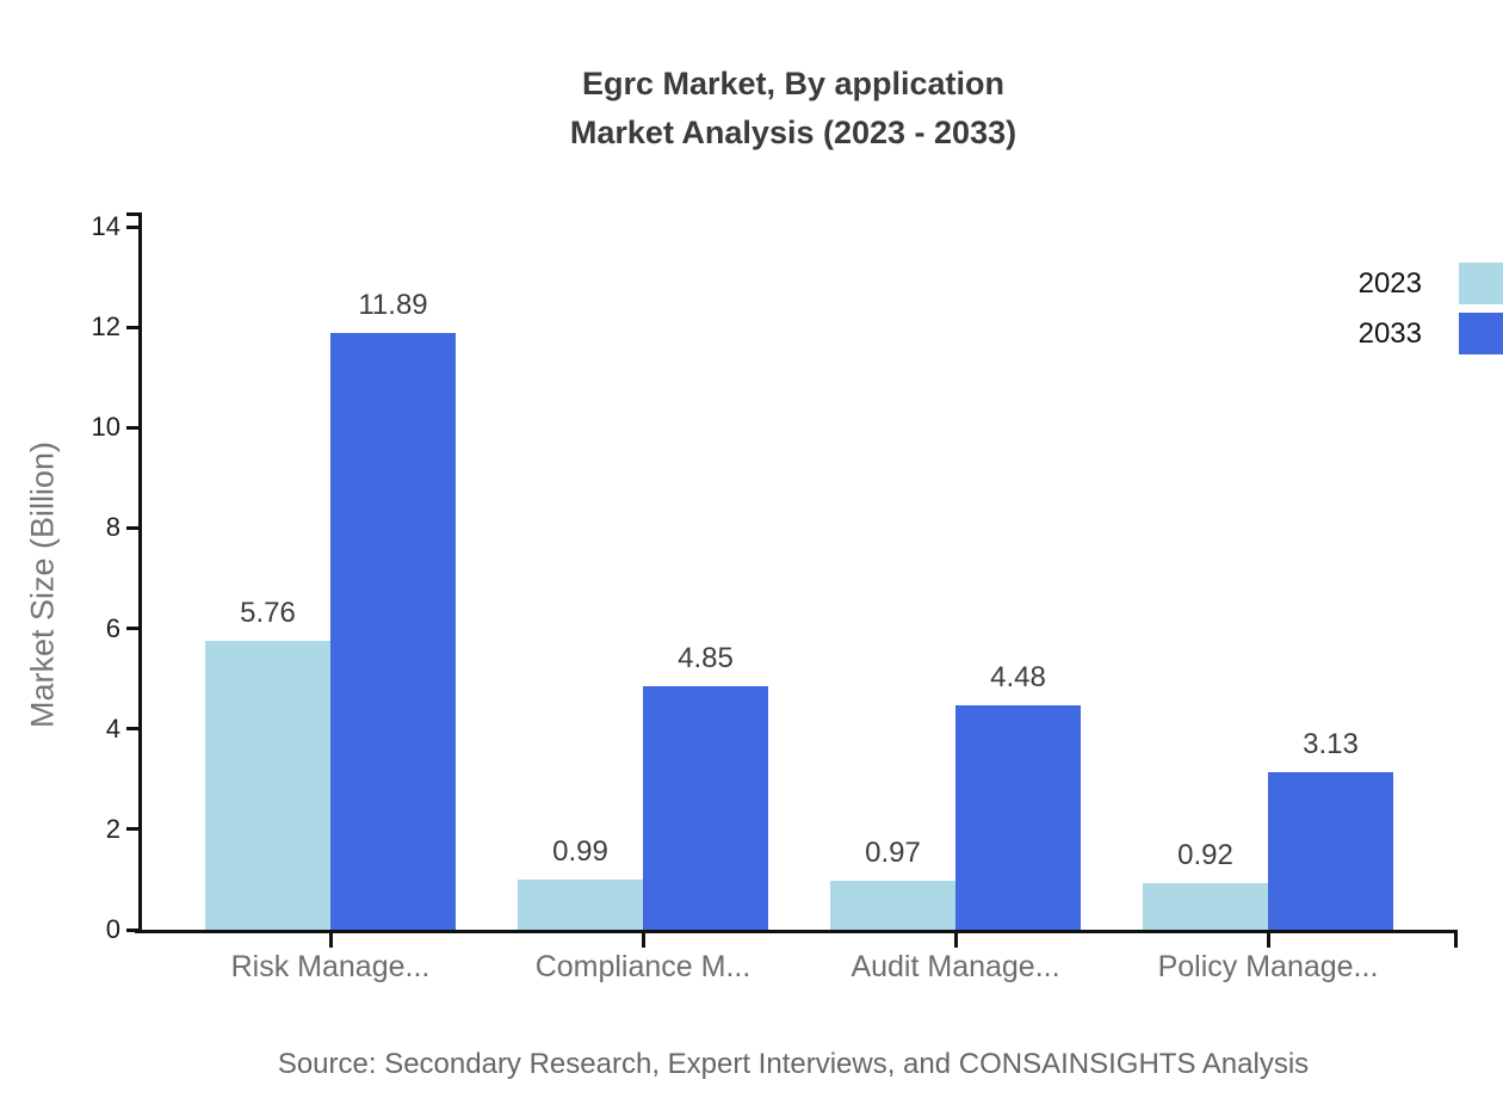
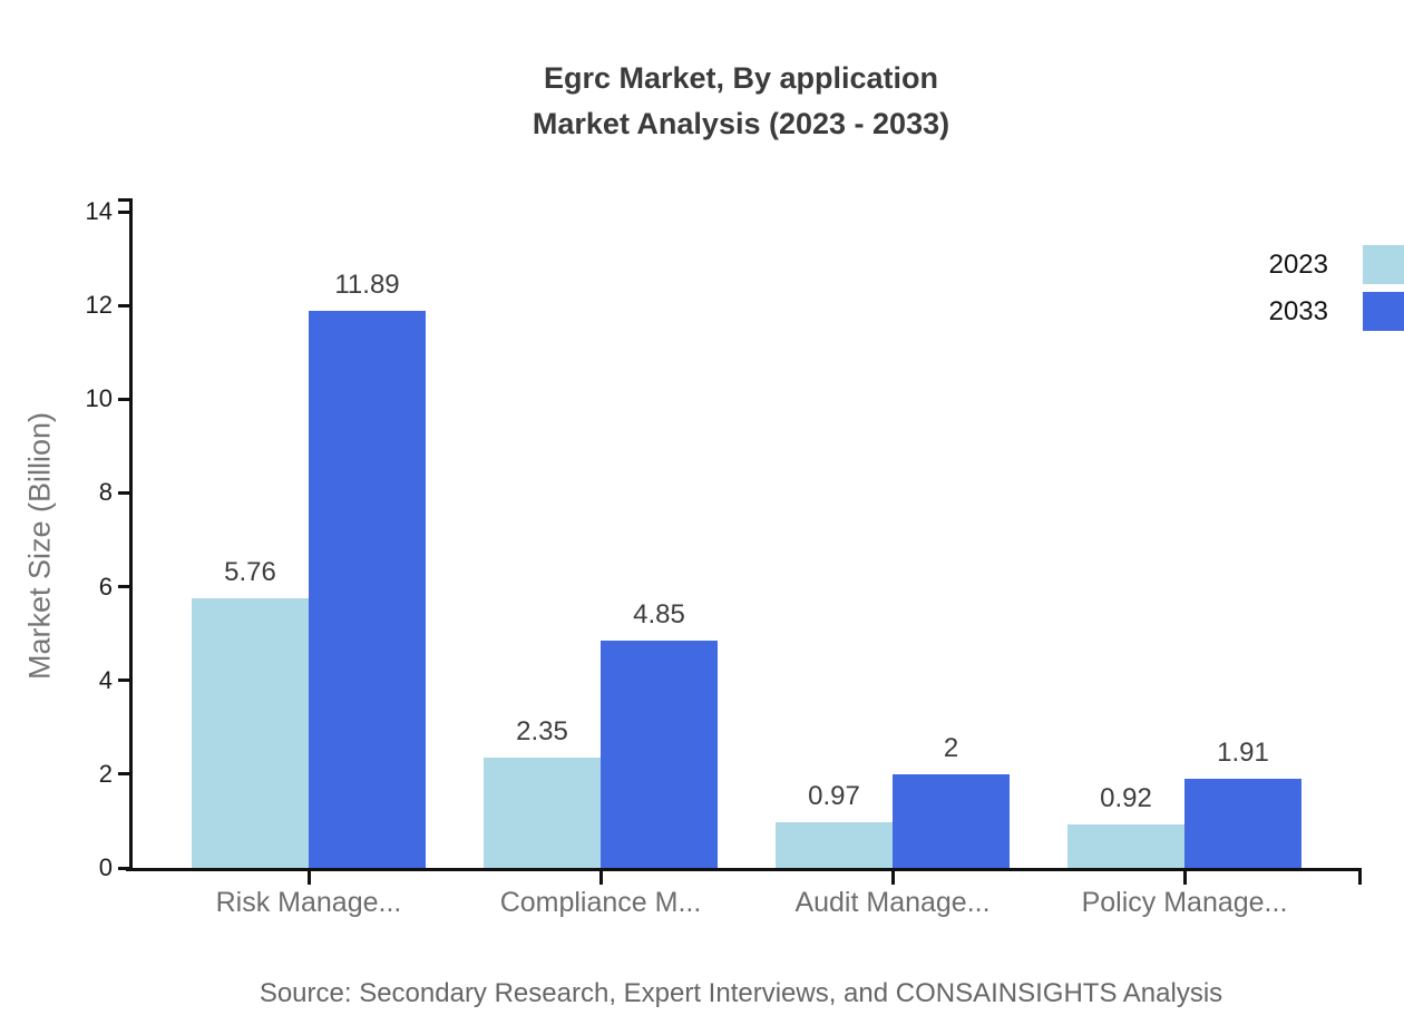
2023/Compliance M...: 0.99 -> 2.35
2033/Audit Manage...: 4.48 -> 2
2033/Policy Manage...: 3.13 -> 1.91
